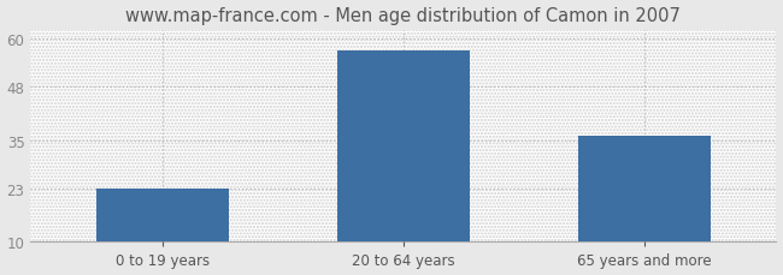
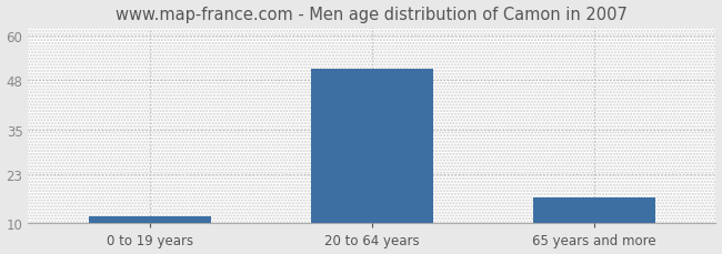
0 to 19 years: 23 -> 12
20 to 64 years: 57 -> 51
65 years and more: 36 -> 17
